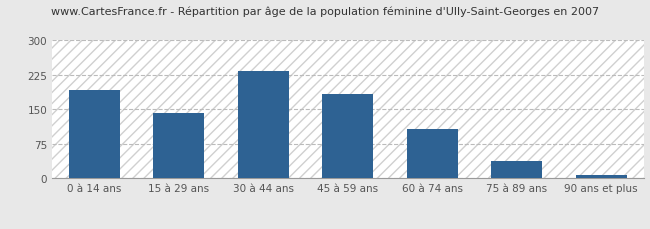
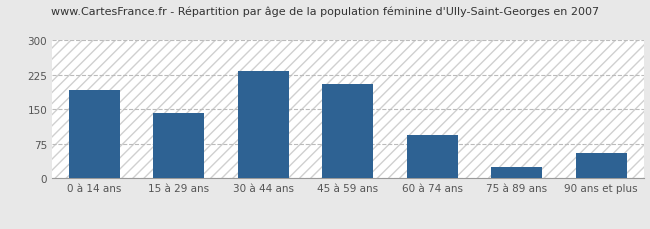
45 à 59 ans: 183 -> 205
60 à 74 ans: 108 -> 95
75 à 89 ans: 38 -> 25
90 ans et plus: 7 -> 55
